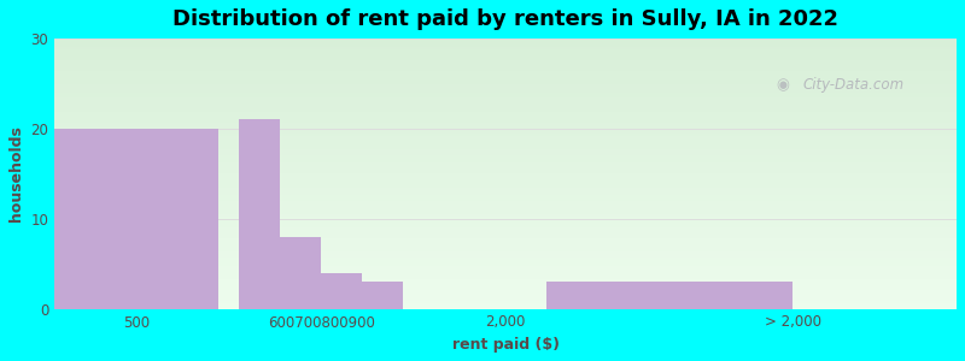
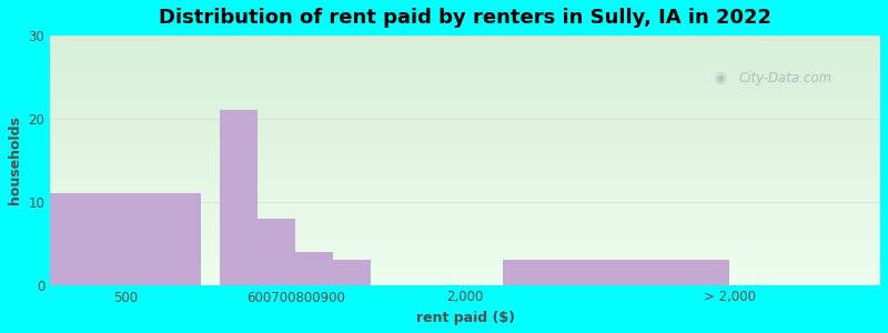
500: 20 -> 11
